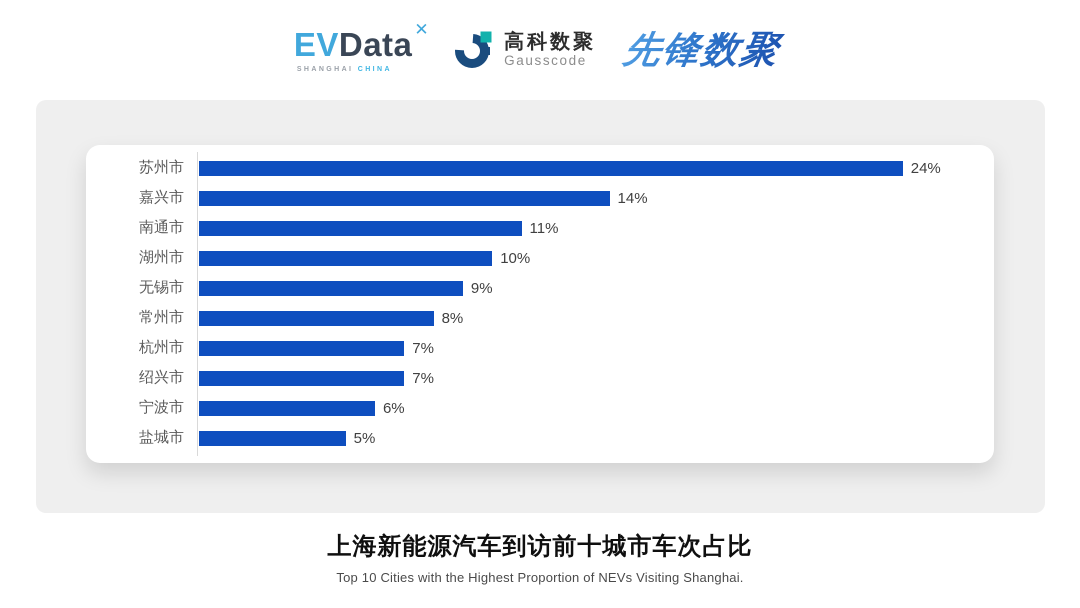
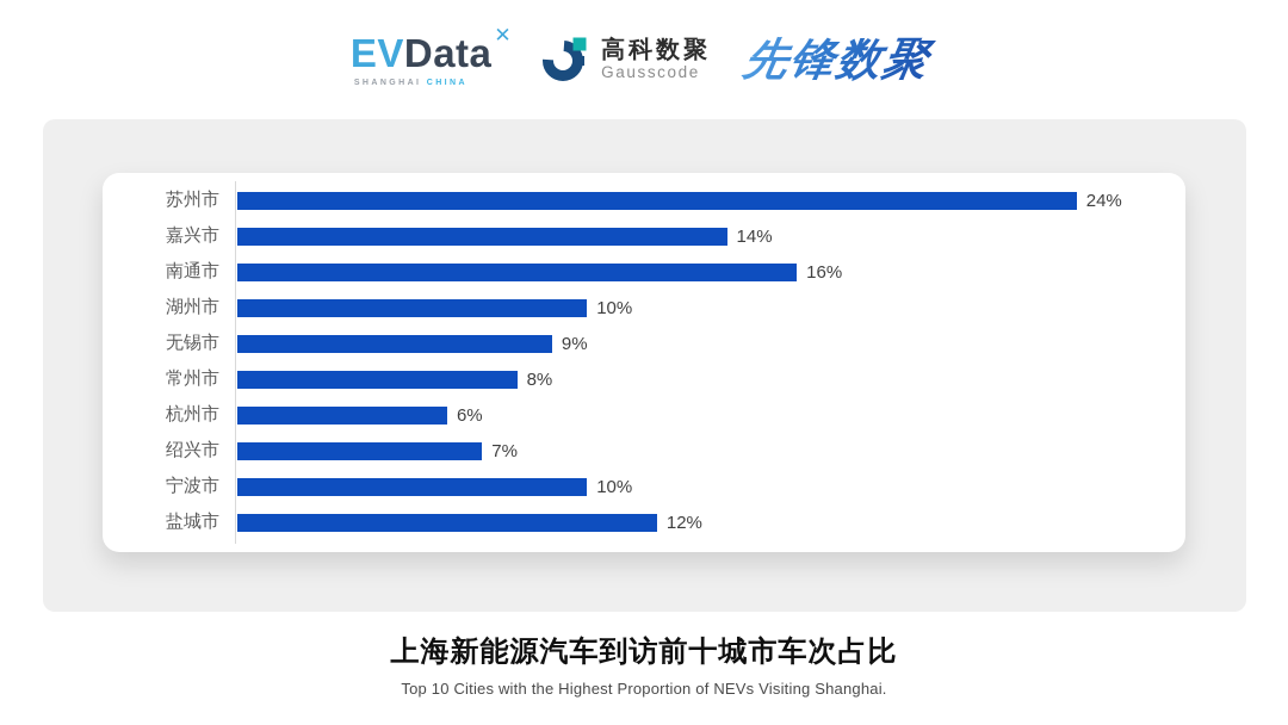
南通市: 11% -> 16%
杭州市: 7% -> 6%
宁波市: 6% -> 10%
盐城市: 5% -> 12%
